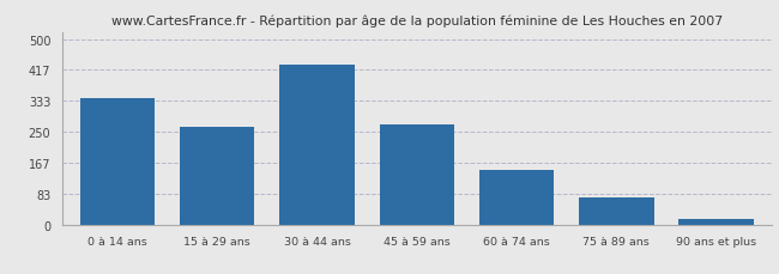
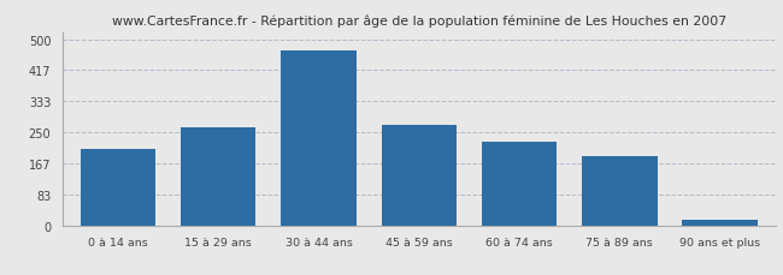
0 à 14 ans: 340 -> 205
30 à 44 ans: 432 -> 470
60 à 74 ans: 148 -> 225
75 à 89 ans: 72 -> 185
